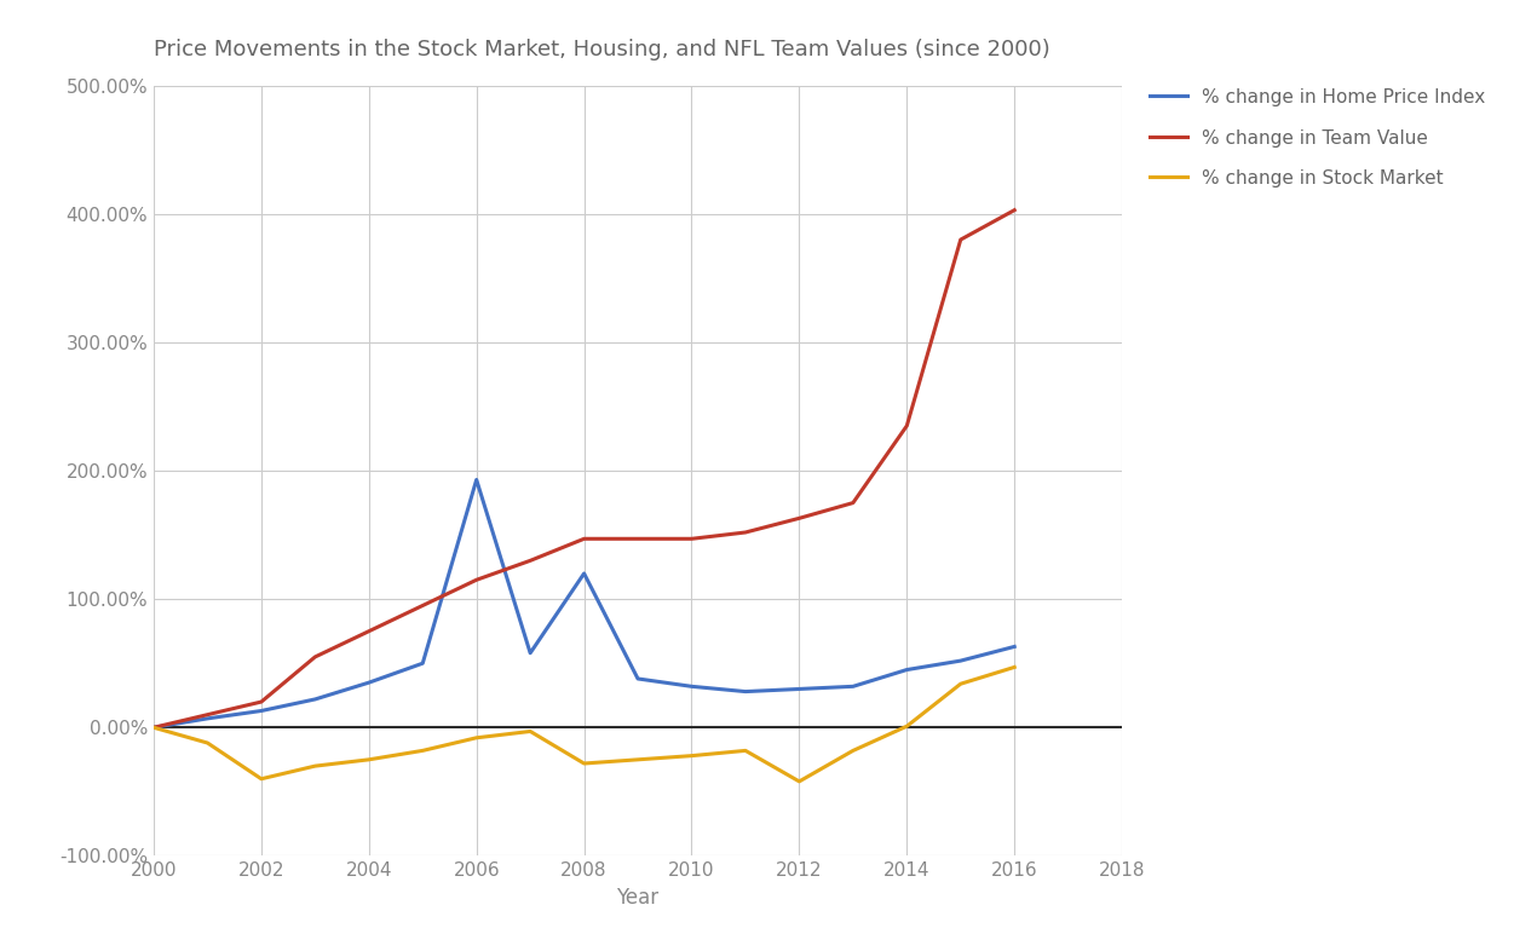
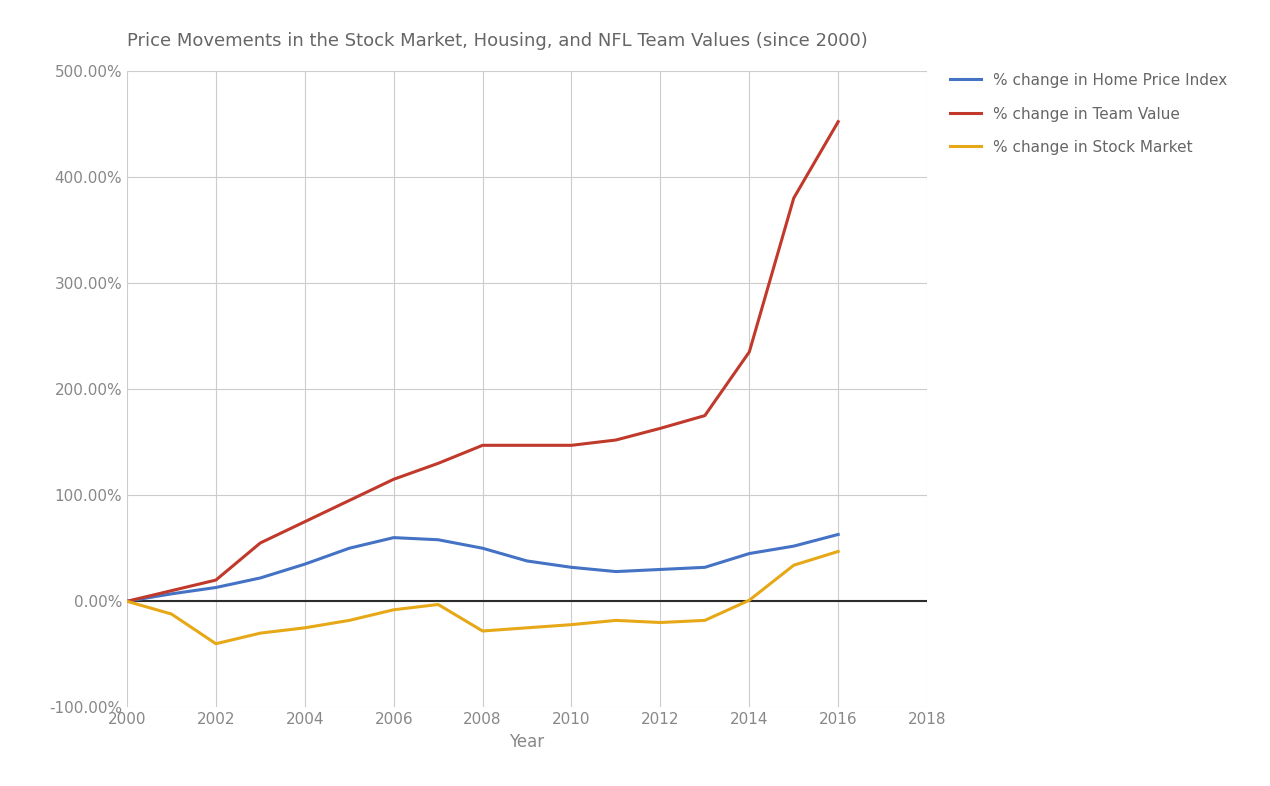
% change in Home Price Index/2006: 193% -> 60%
% change in Home Price Index/2008: 120% -> 50%
% change in Stock Market/2012: -42% -> -20%
% change in Team Value/2016: 403% -> 452%
